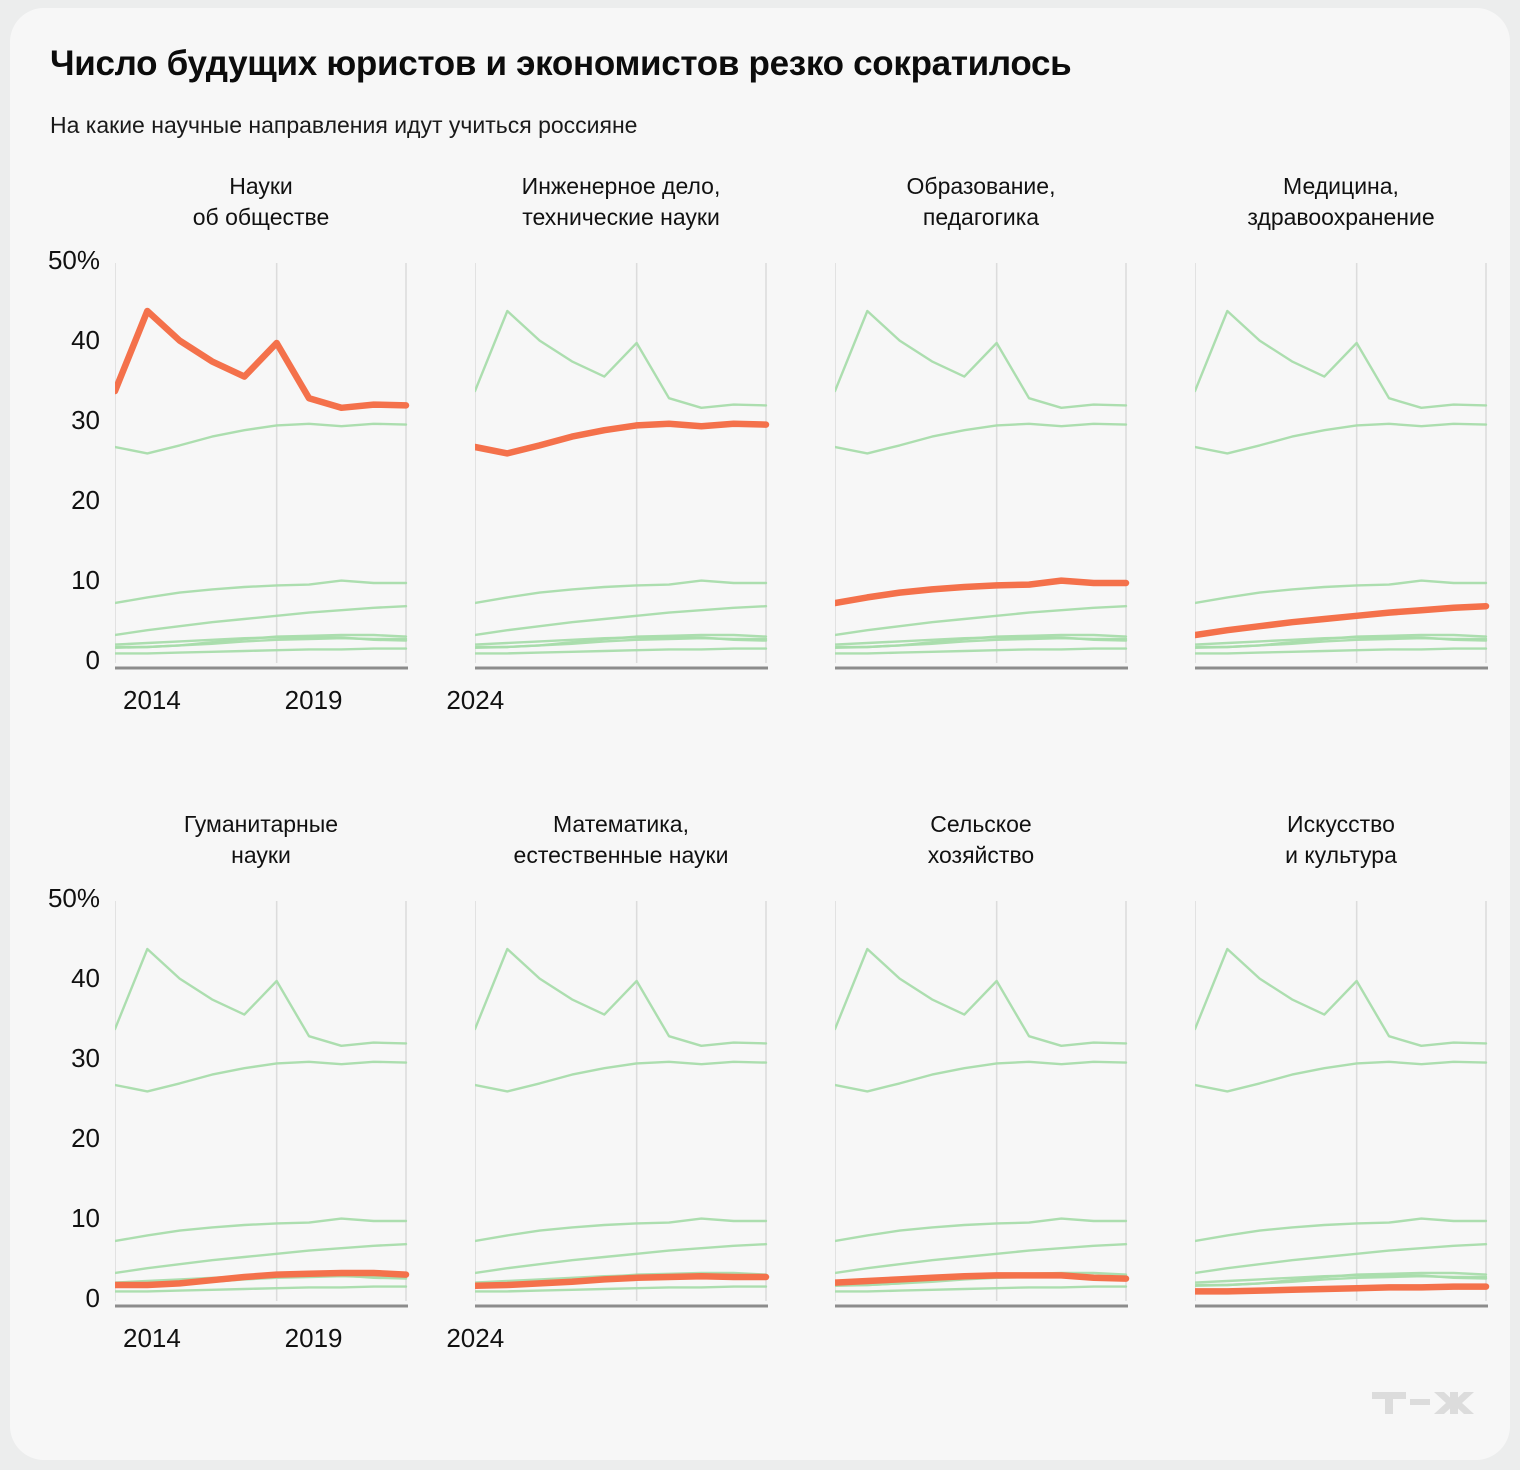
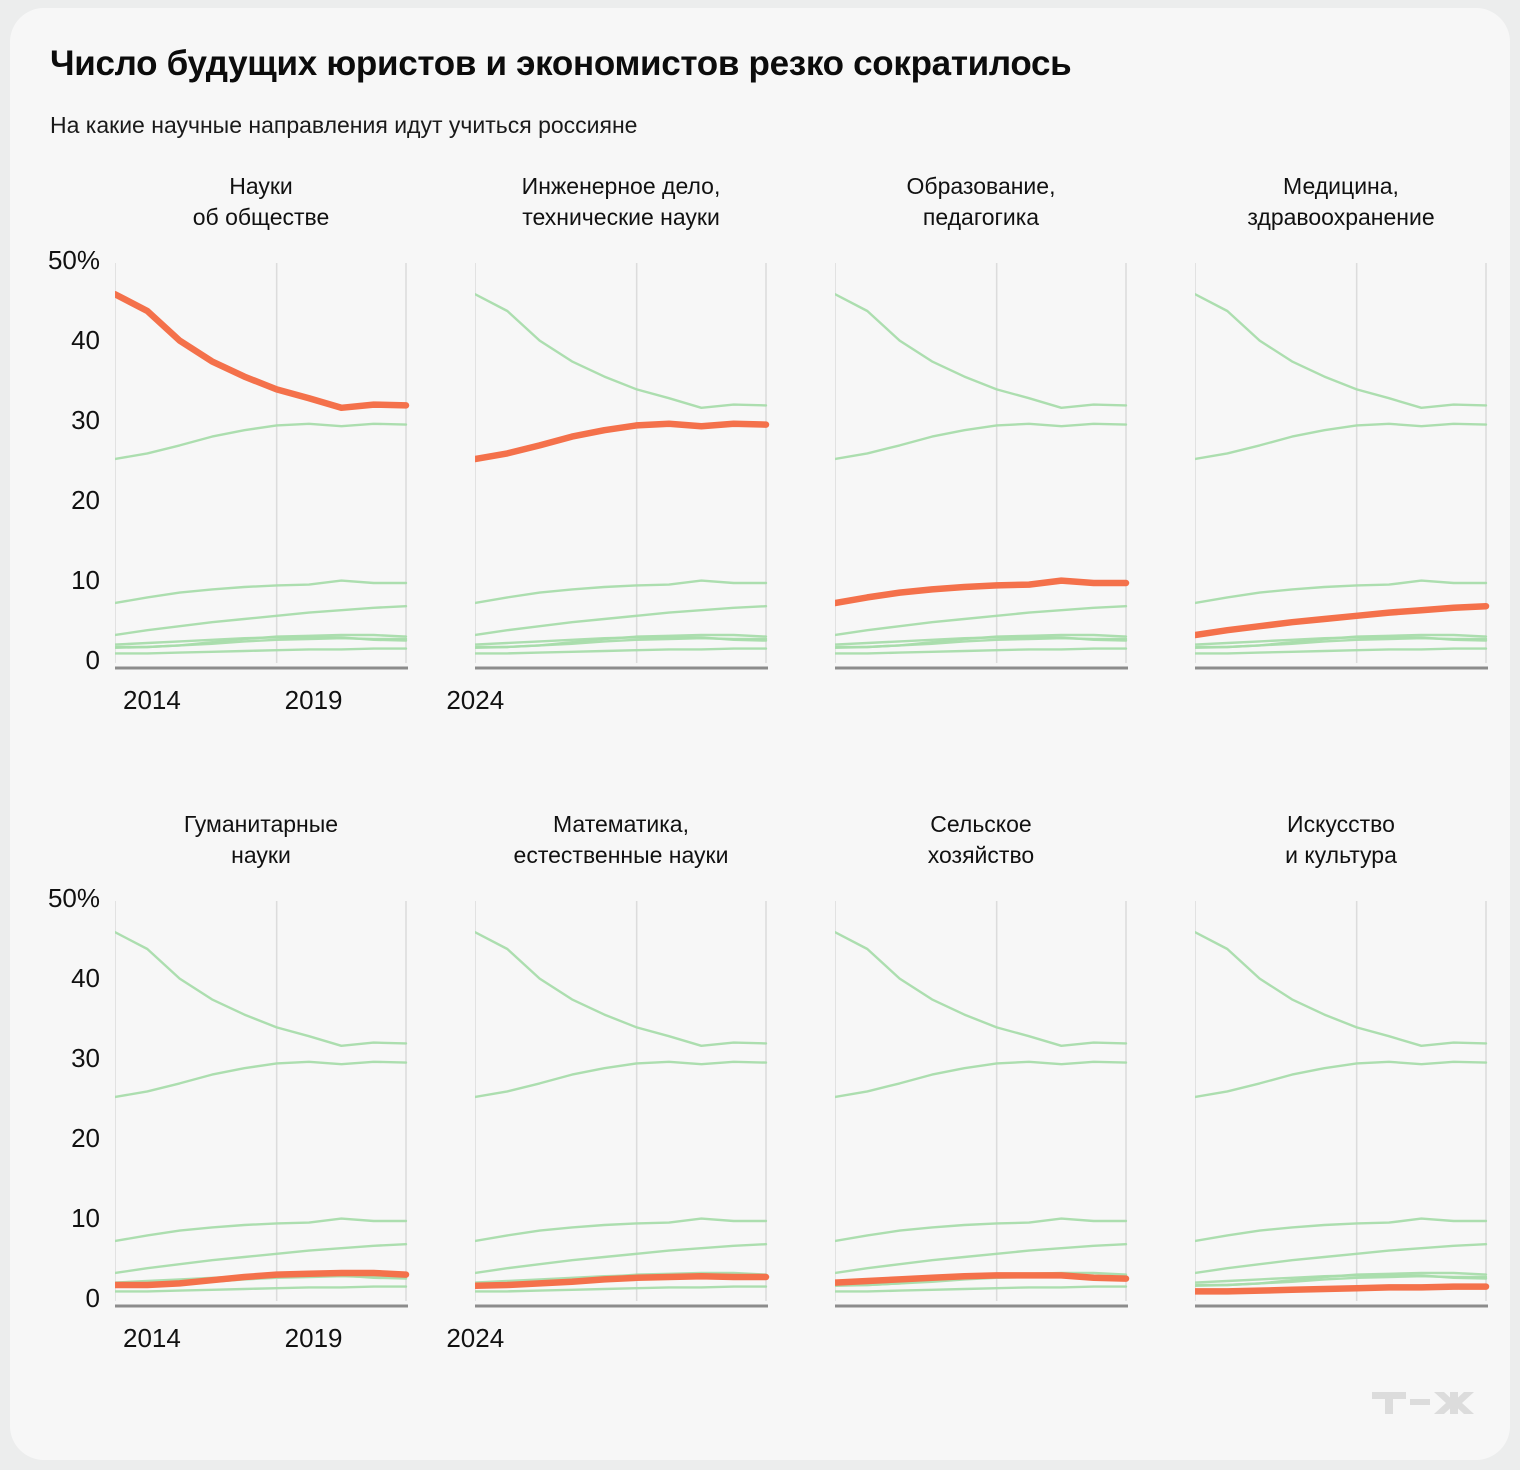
Науки об обществе/2014: 34% -> 46%
Инженерное дело, технические науки/2014: 27% -> 26%
Науки об обществе/2019: 40% -> 34%
